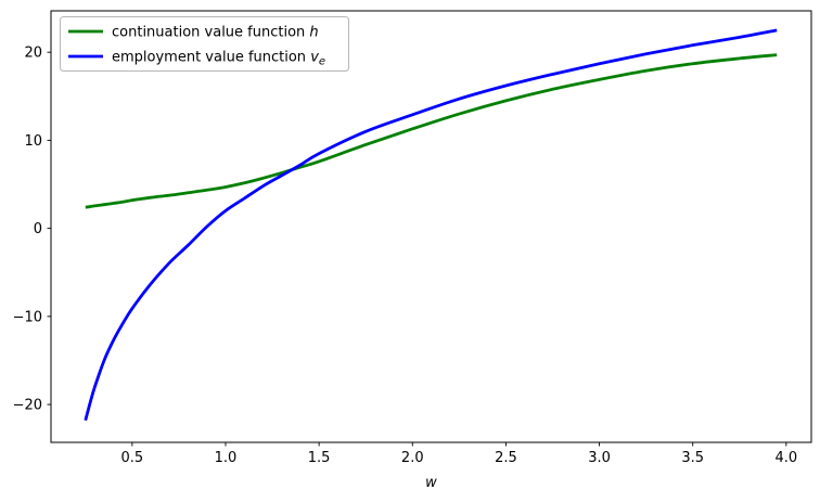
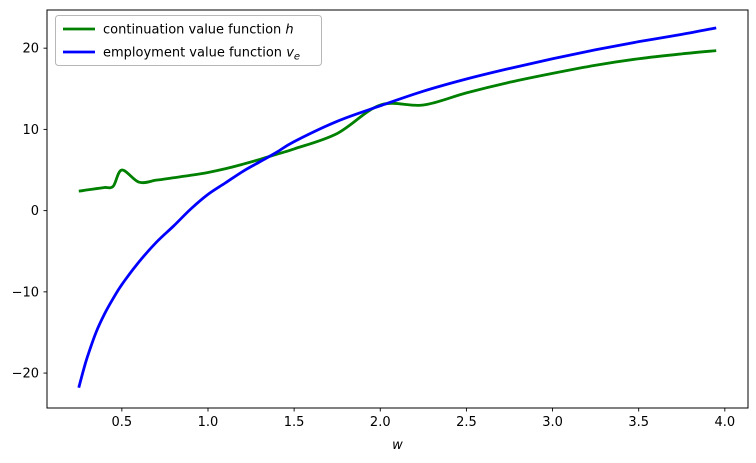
continuation value function h/0.5: 3 -> 5
continuation value function h/2.0: 11 -> 13
